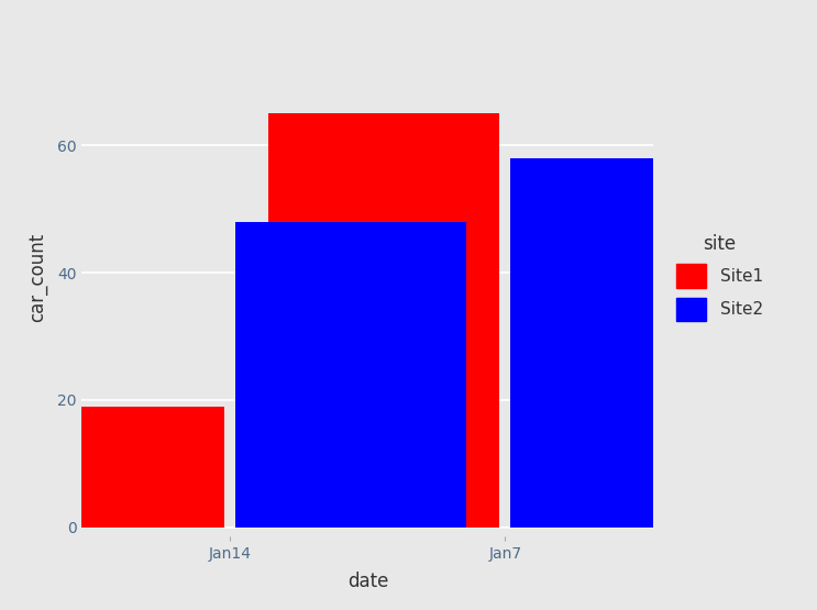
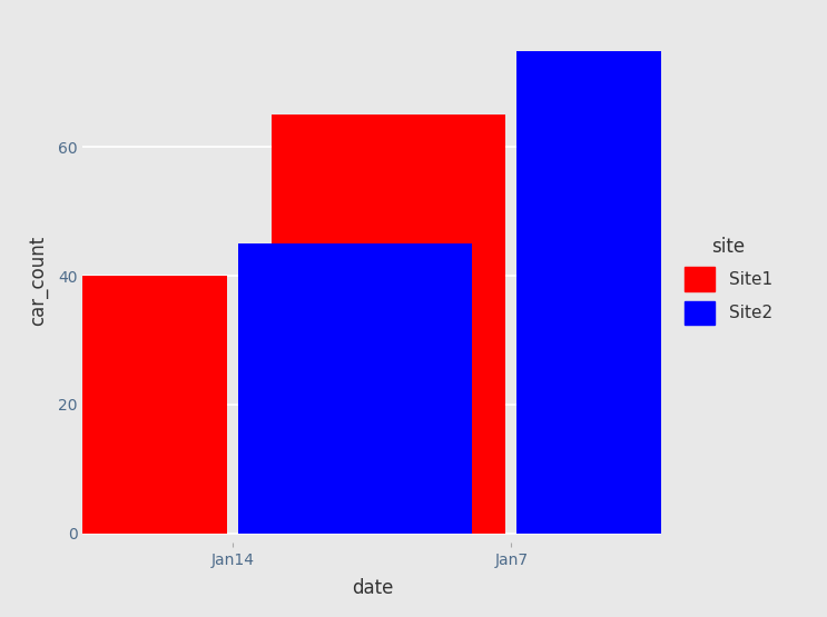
Site1/Jan14: 19 -> 40
Site2/Jan14: 48 -> 45
Site2/Jan7: 58 -> 75
